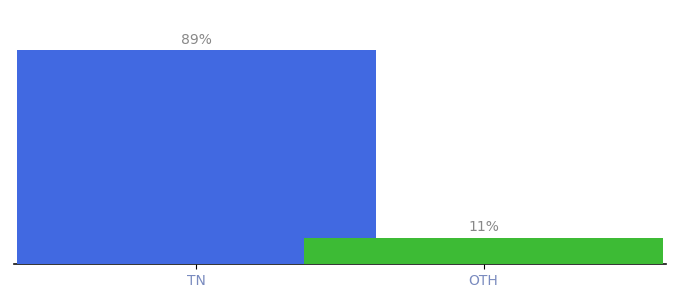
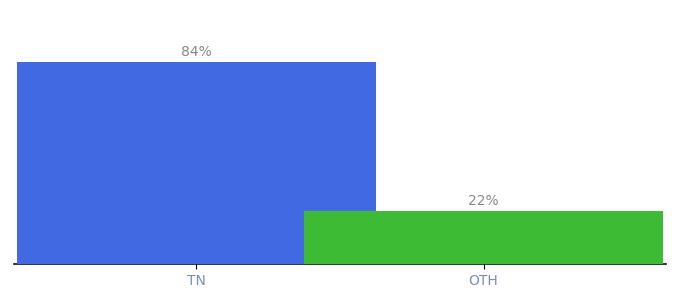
TN: 89% -> 84%
OTH: 11% -> 22%
